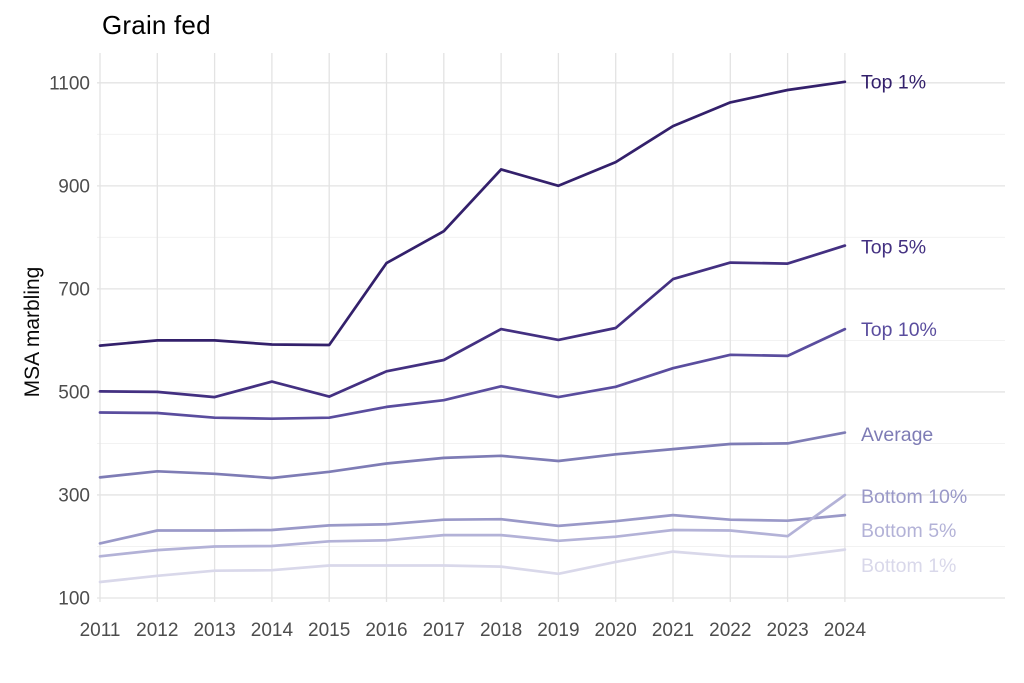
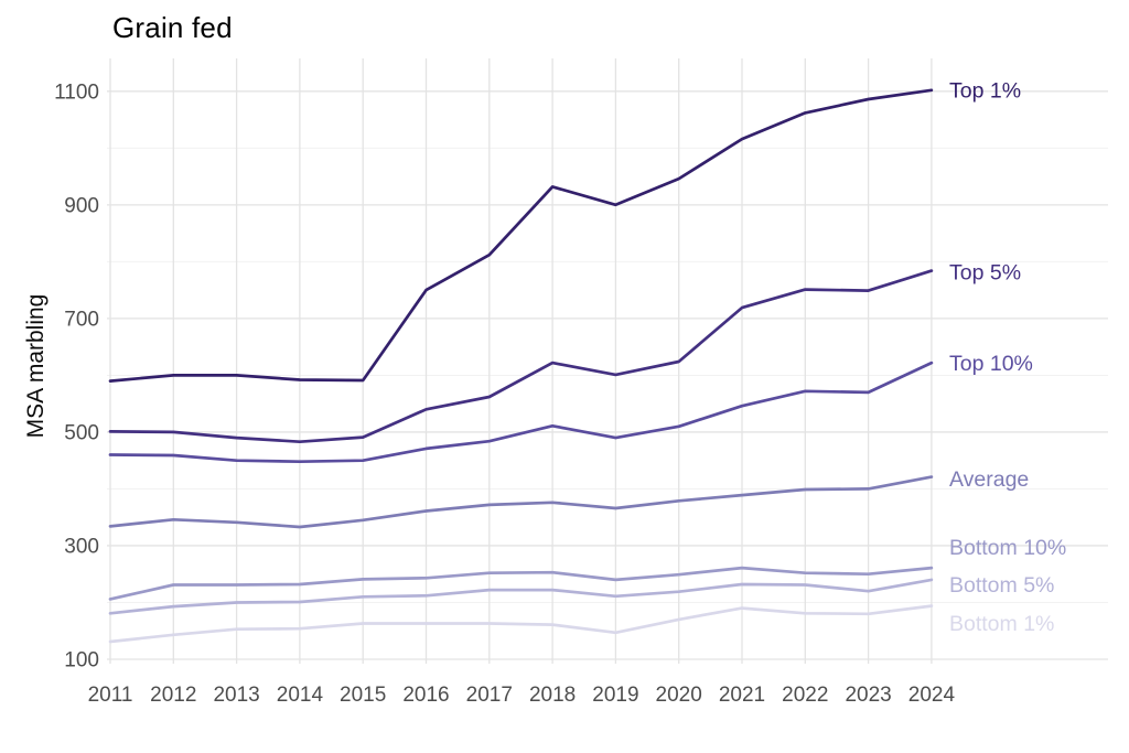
Top 5%/2014: 520 -> 480
Bottom 5%/2024: 300 -> 240
